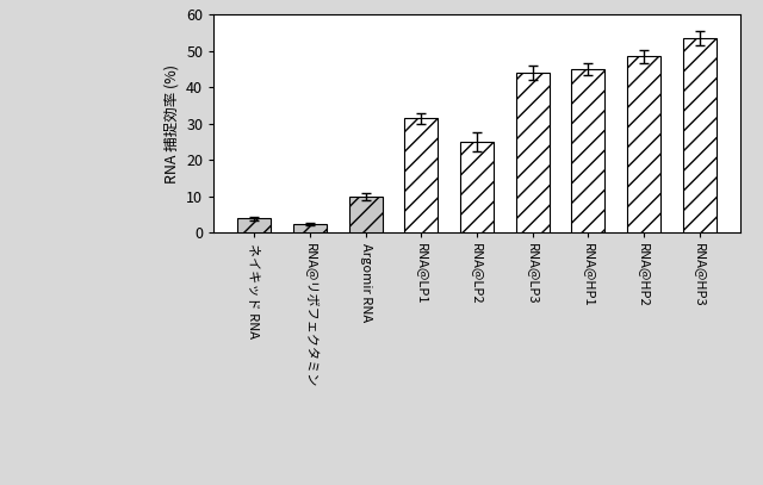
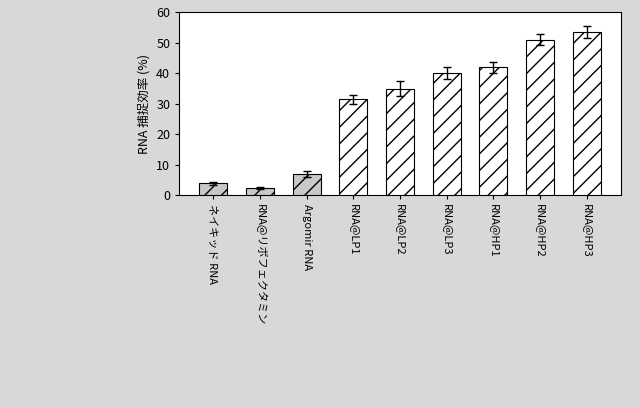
Argomir RNA: 10.0 -> 7.0
RNA@LP2: 25.0 -> 35.0
RNA@LP3: 44.0 -> 40.0
RNA@HP1: 45.0 -> 42.0
RNA@HP2: 48.5 -> 51.0
